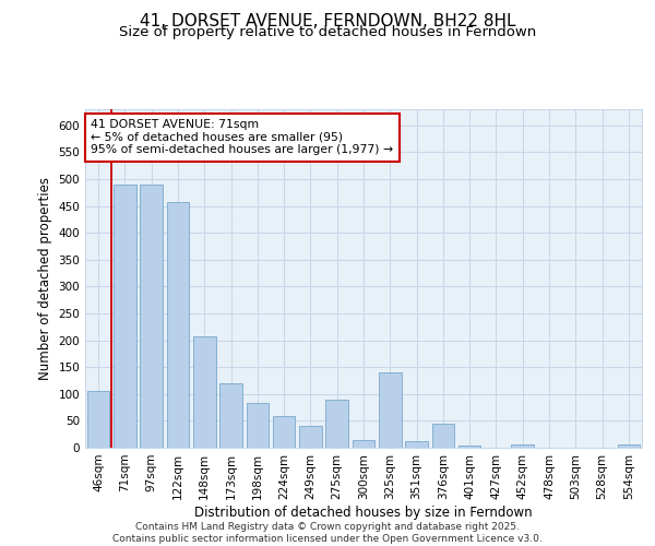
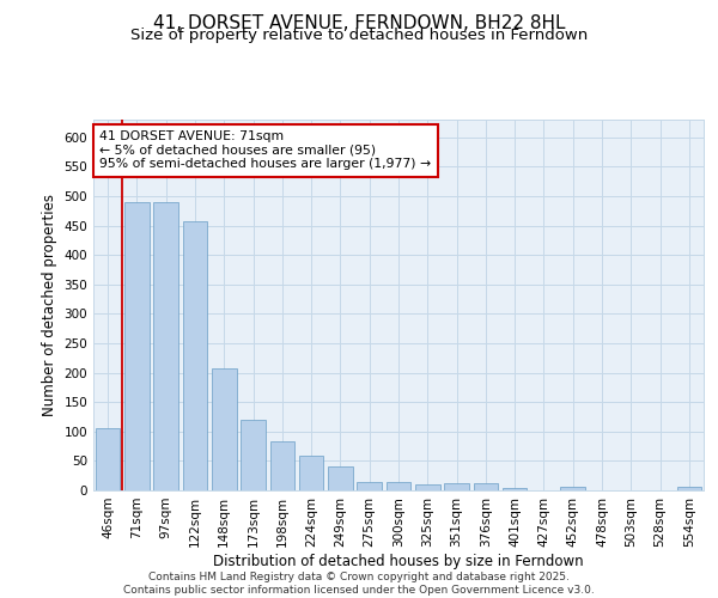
275sqm: 90 -> 15
325sqm: 140 -> 10
376sqm: 45 -> 12
